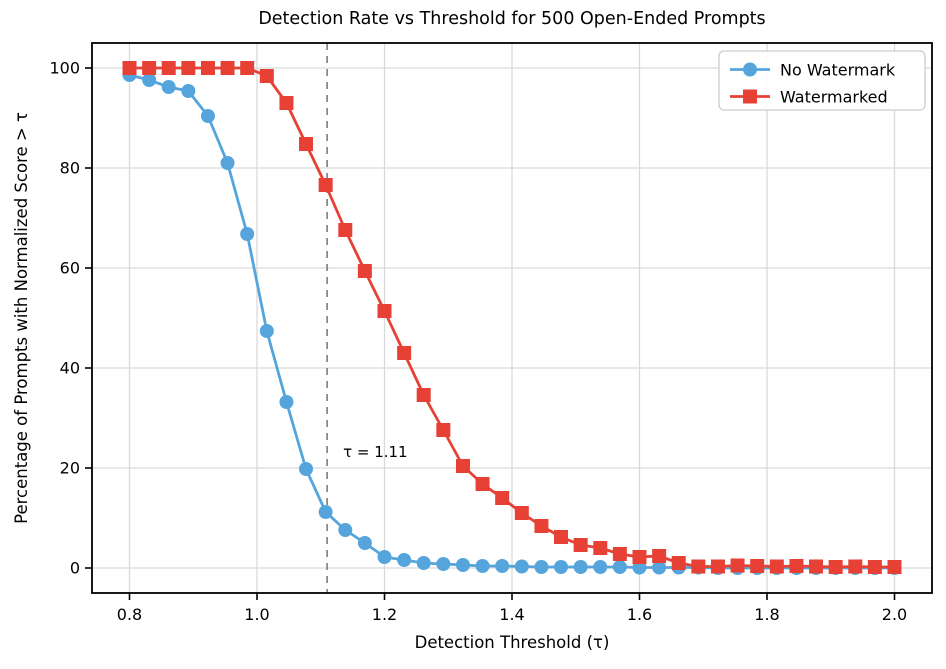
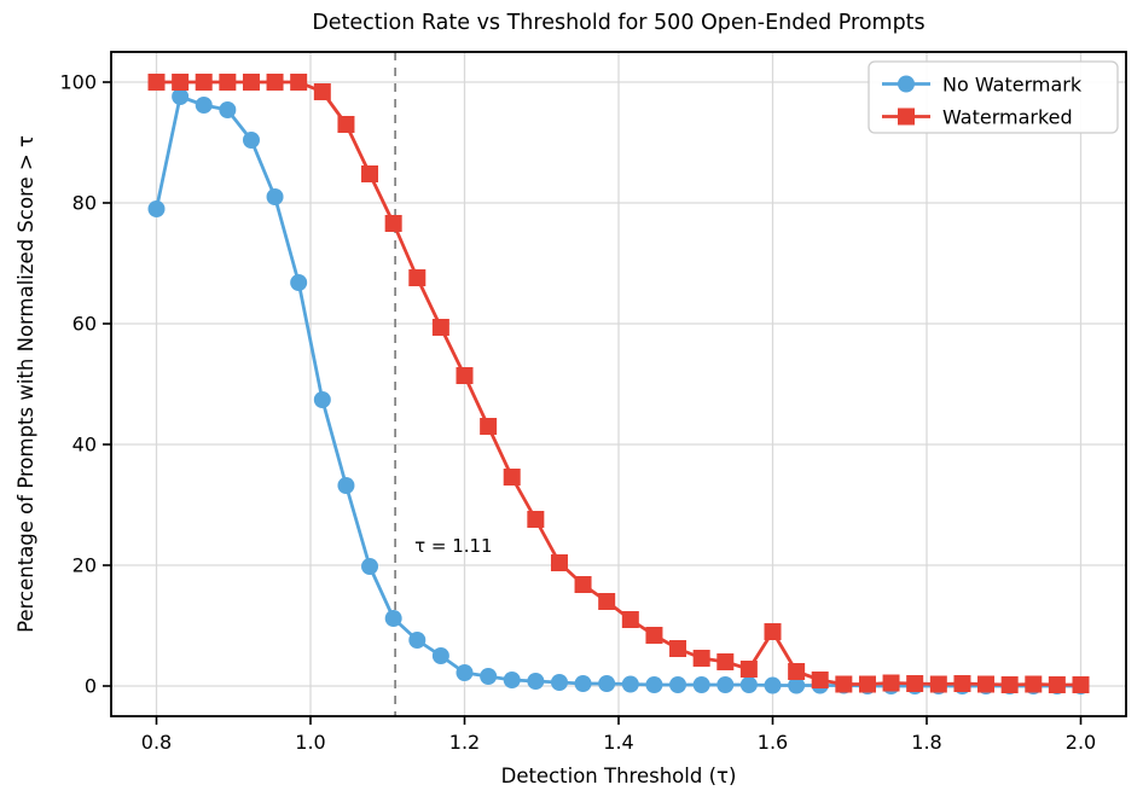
No Watermark/0.8: 99 -> 79
Watermarked/1.6: 2 -> 9
